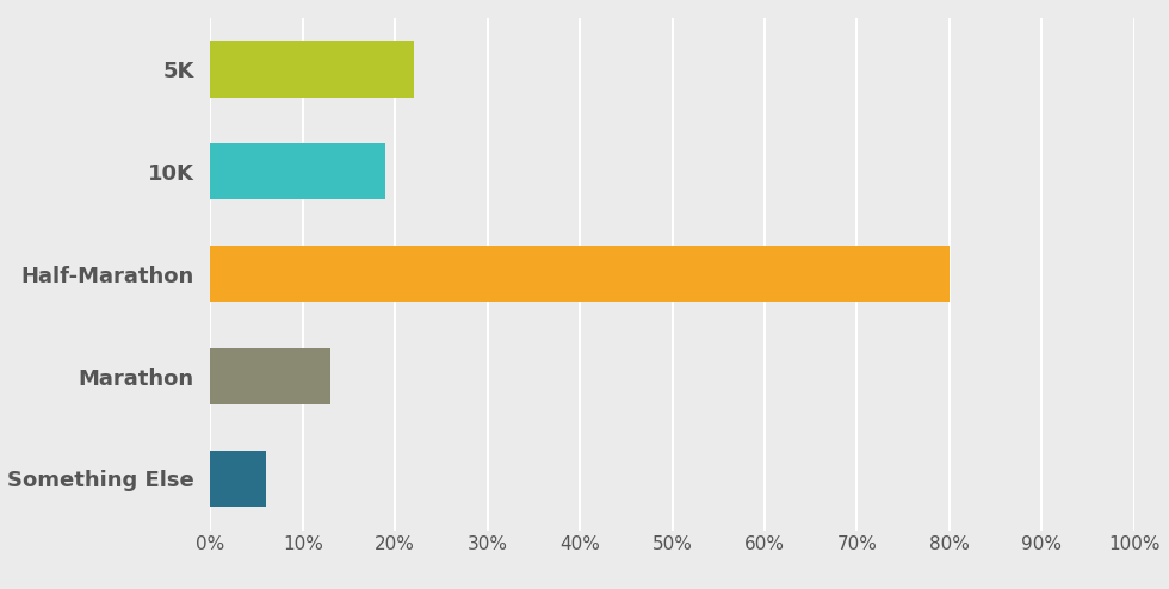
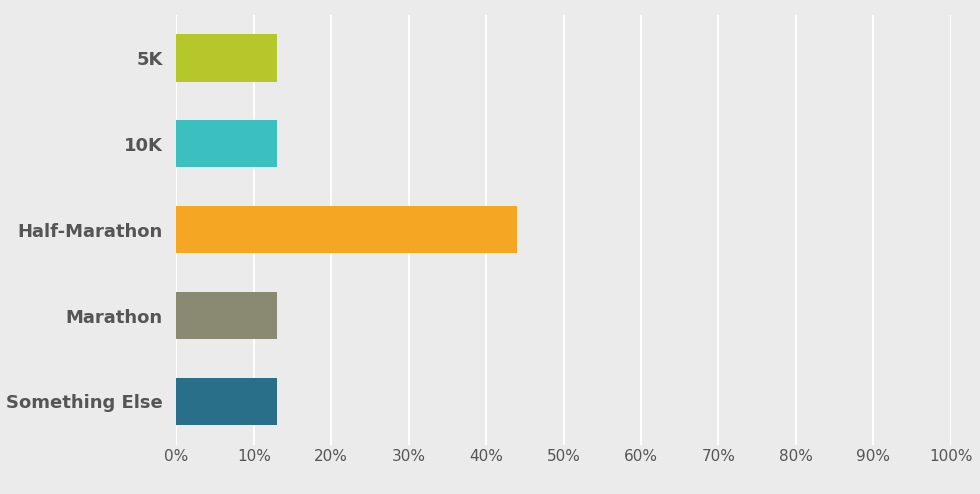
5K: 22% -> 13%
10K: 19% -> 13%
Half-Marathon: 80% -> 44%
Something Else: 6% -> 13%
